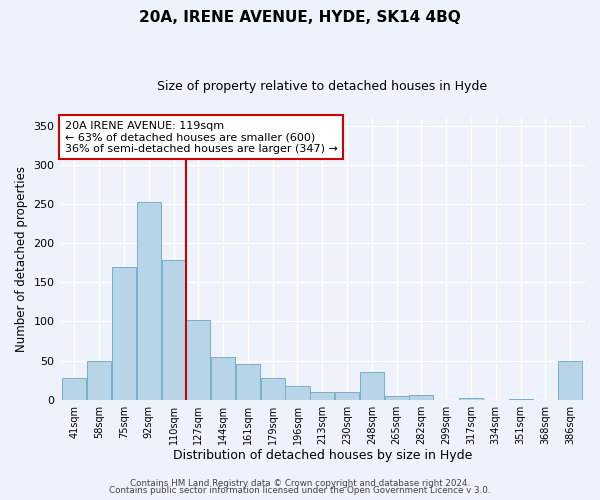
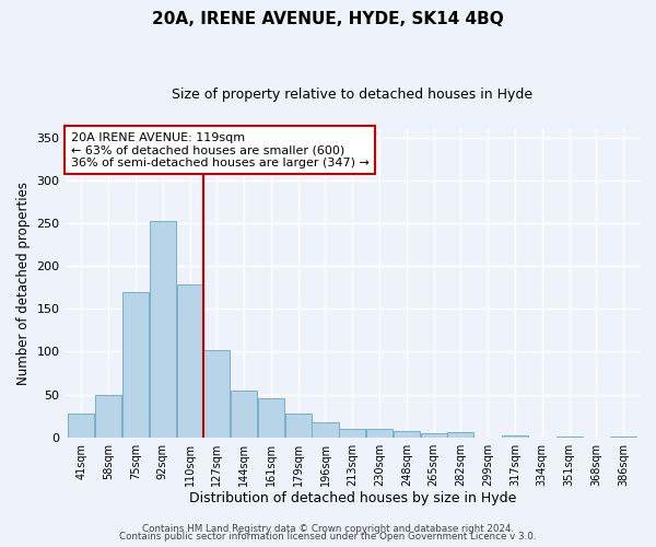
248sqm: 36 -> 7
386sqm: 50 -> 1
